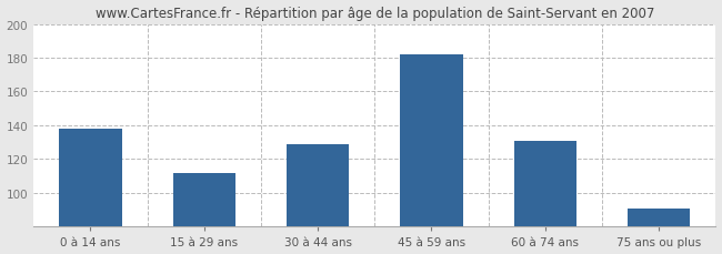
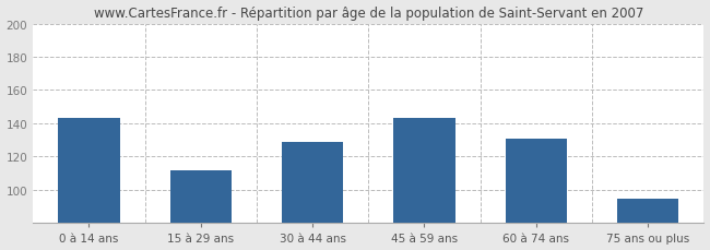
0 à 14 ans: 138 -> 143
45 à 59 ans: 182 -> 143
75 ans ou plus: 91 -> 95
